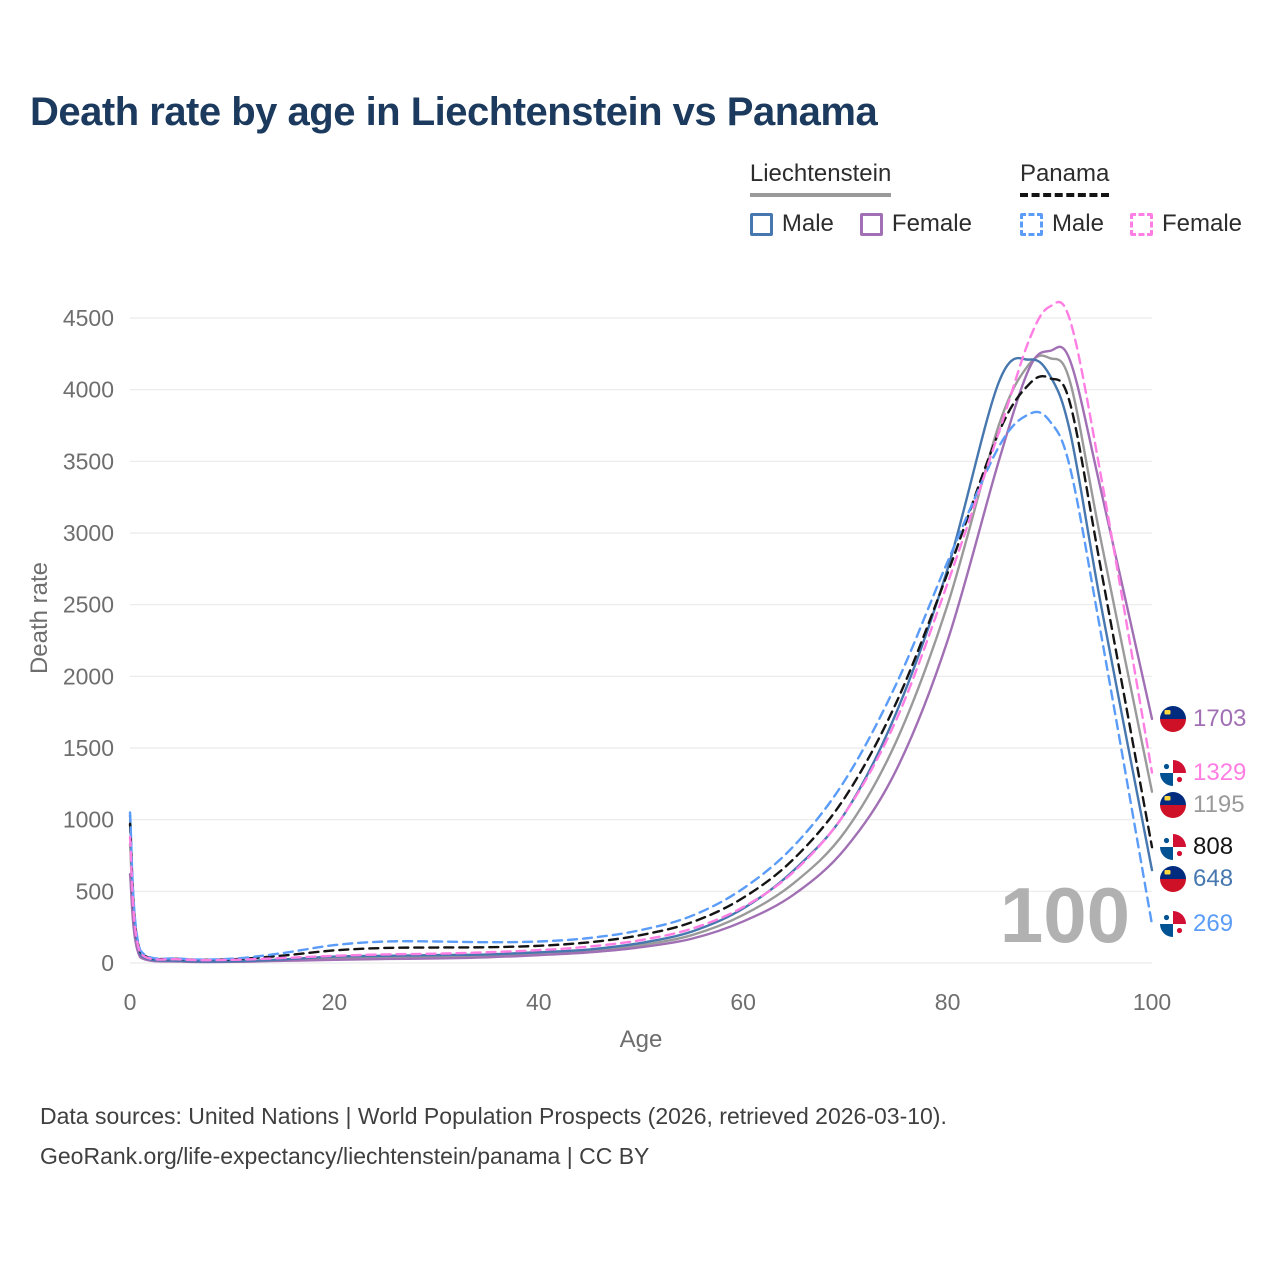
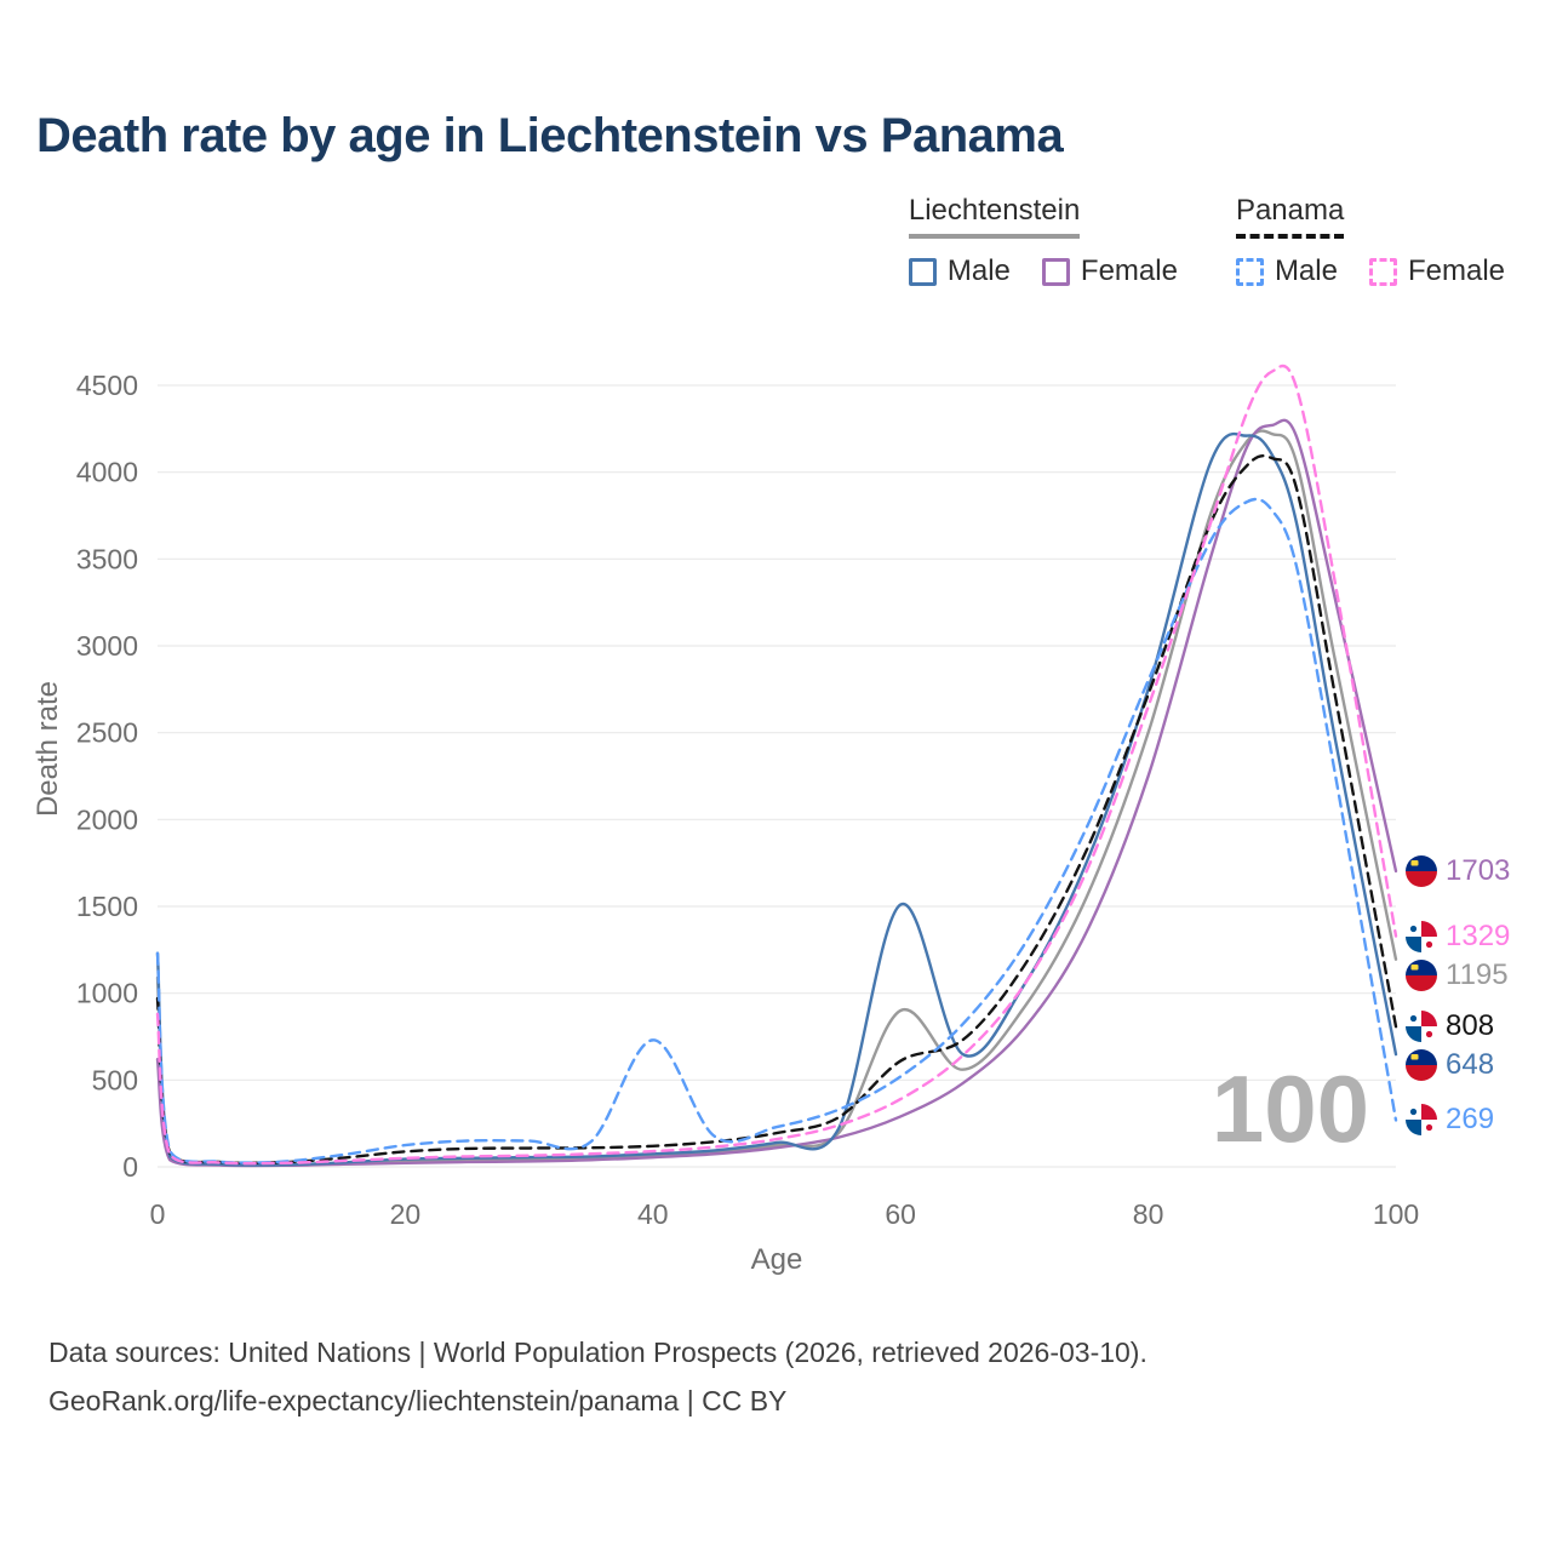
Liechtenstein/0: 830 -> 1090
Liechtenstein Male/0: 1030 -> 1230
Panama Male/0: 1050 -> 1230
Panama Male/40: 150 -> 730
Liechtenstein/60: 340 -> 900
Liechtenstein Male/60: 380 -> 1510
Panama/60: 460 -> 610
